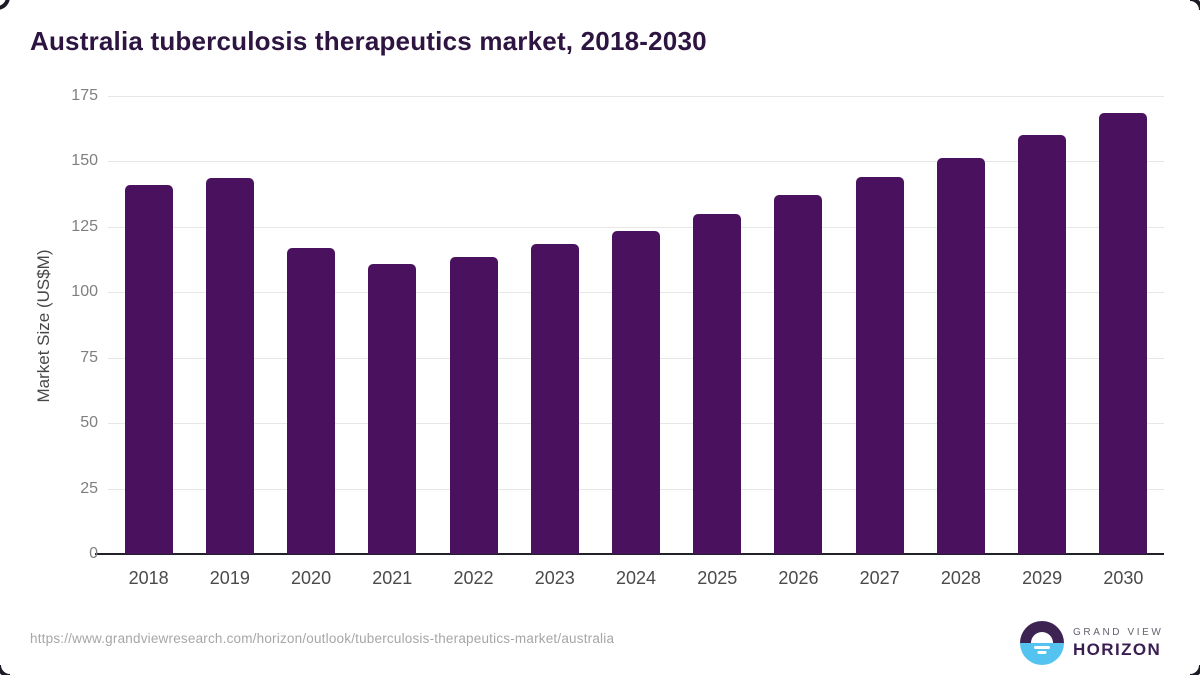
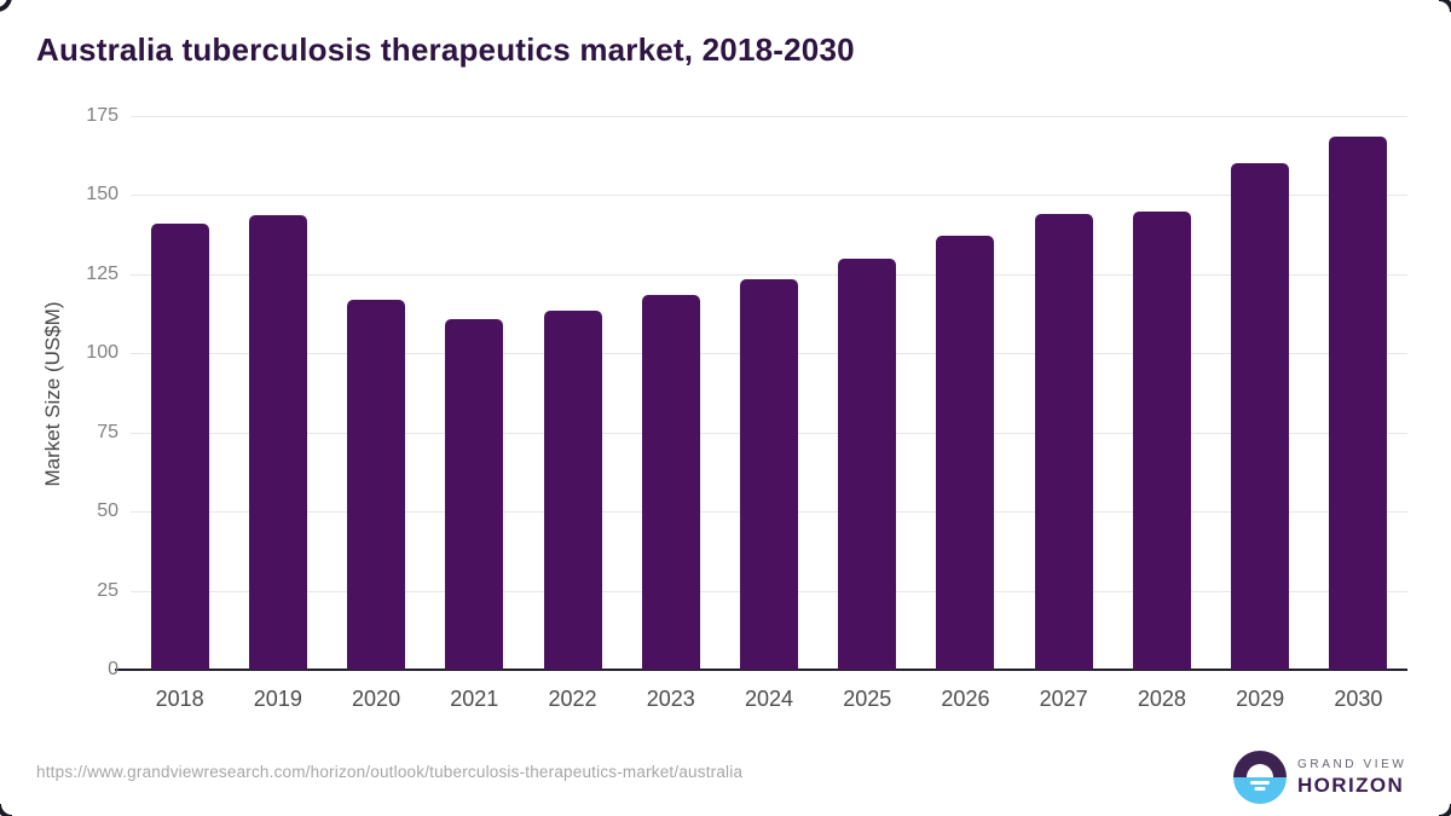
2028: 152 -> 145
